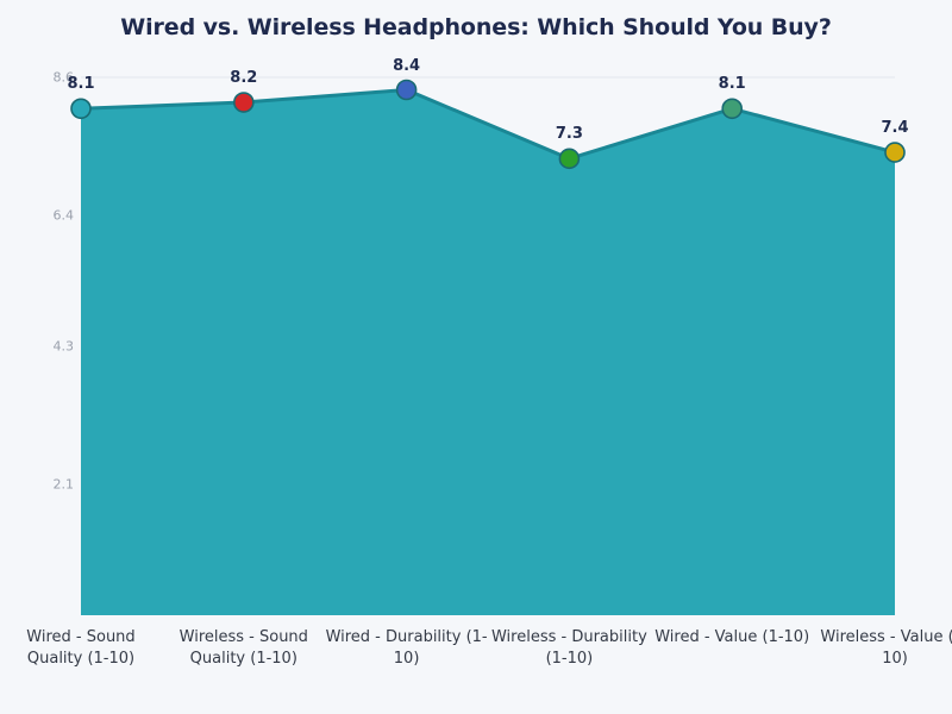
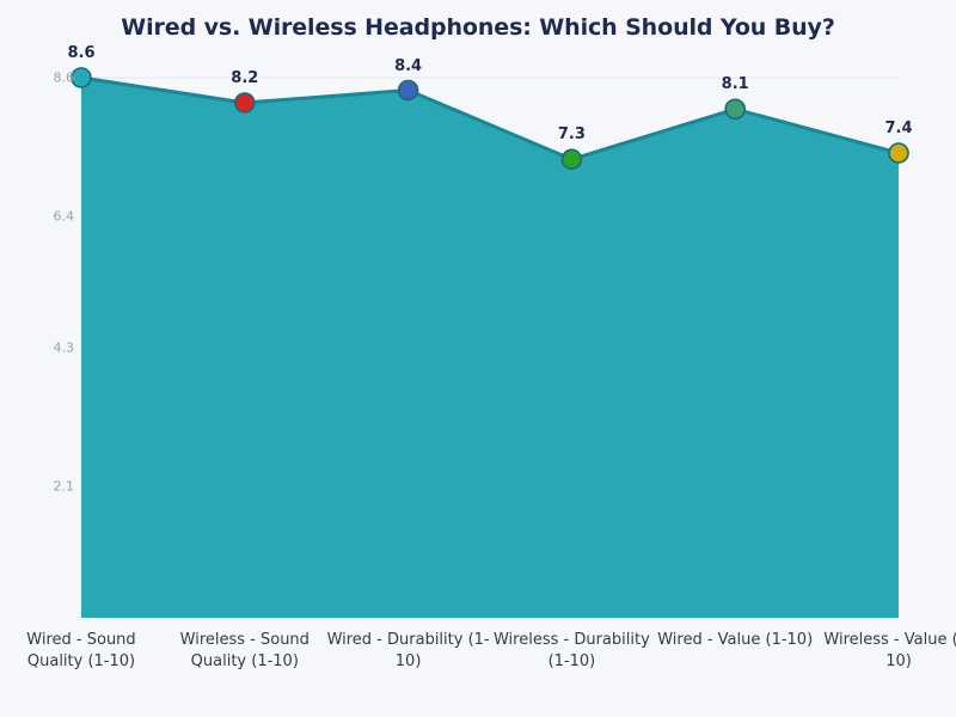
Wired - Sound Quality (1-10): 8.1 -> 8.6
